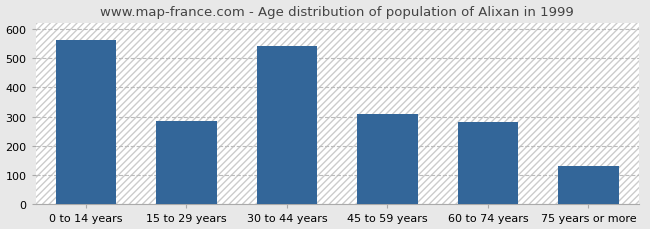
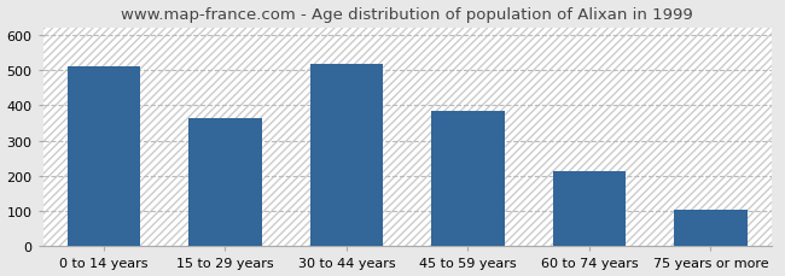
0 to 14 years: 560 -> 510
15 to 29 years: 285 -> 365
30 to 44 years: 540 -> 518
45 to 59 years: 310 -> 383
60 to 74 years: 280 -> 212
75 years or more: 130 -> 103
